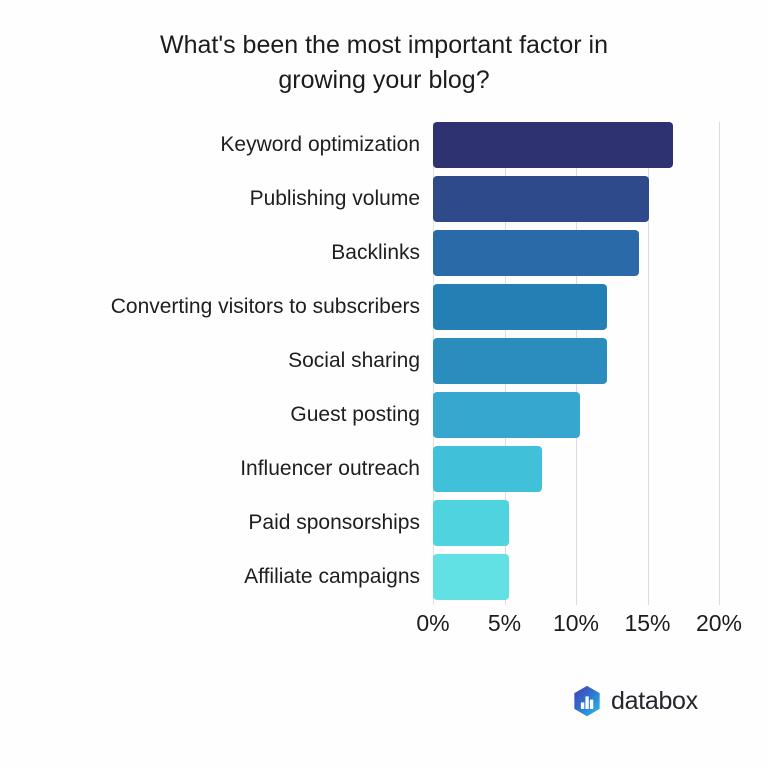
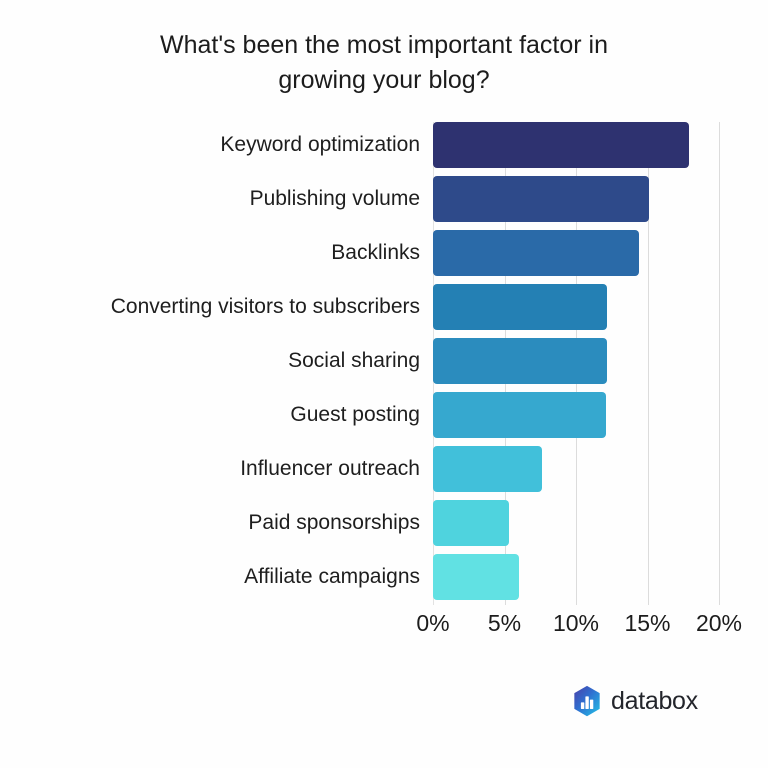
Keyword optimization: 16.8% -> 17.9%
Guest posting: 10.3% -> 12.1%
Affiliate campaigns: 5.3% -> 6.0%
